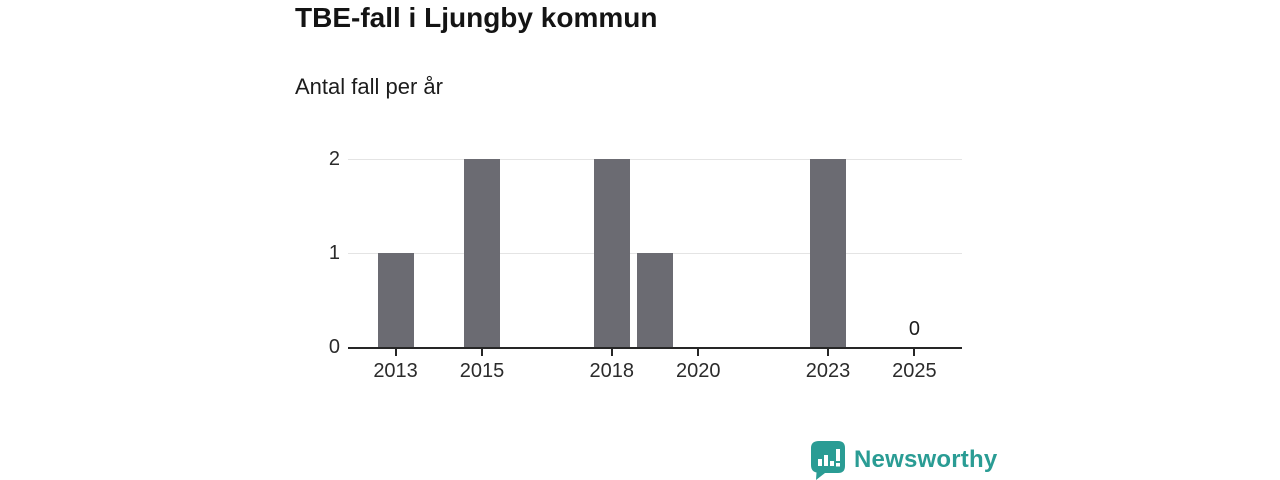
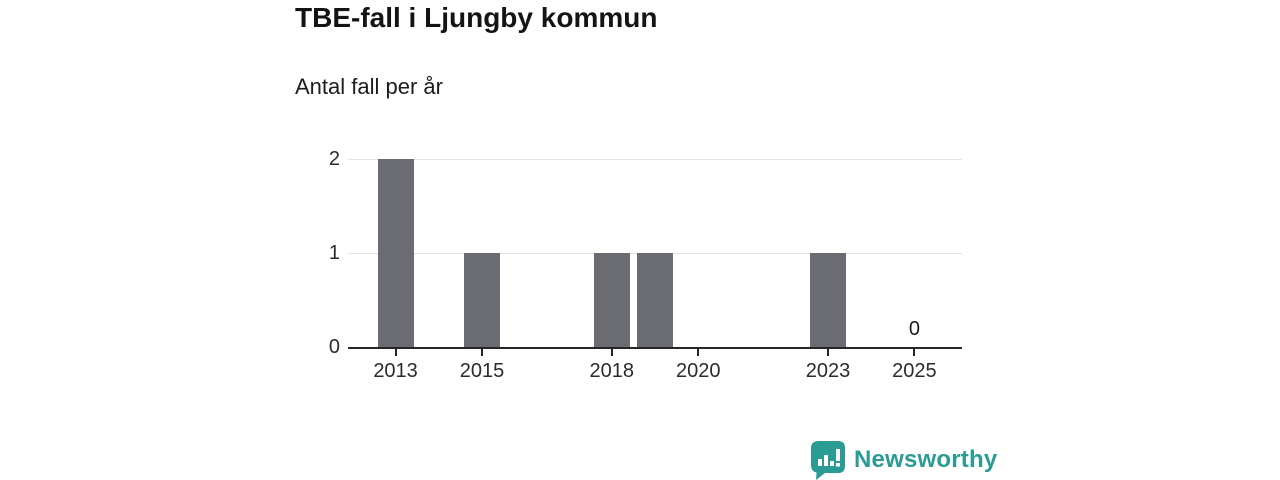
2013: 1 -> 2
2015: 2 -> 1
2018: 2 -> 1
2023: 2 -> 1
